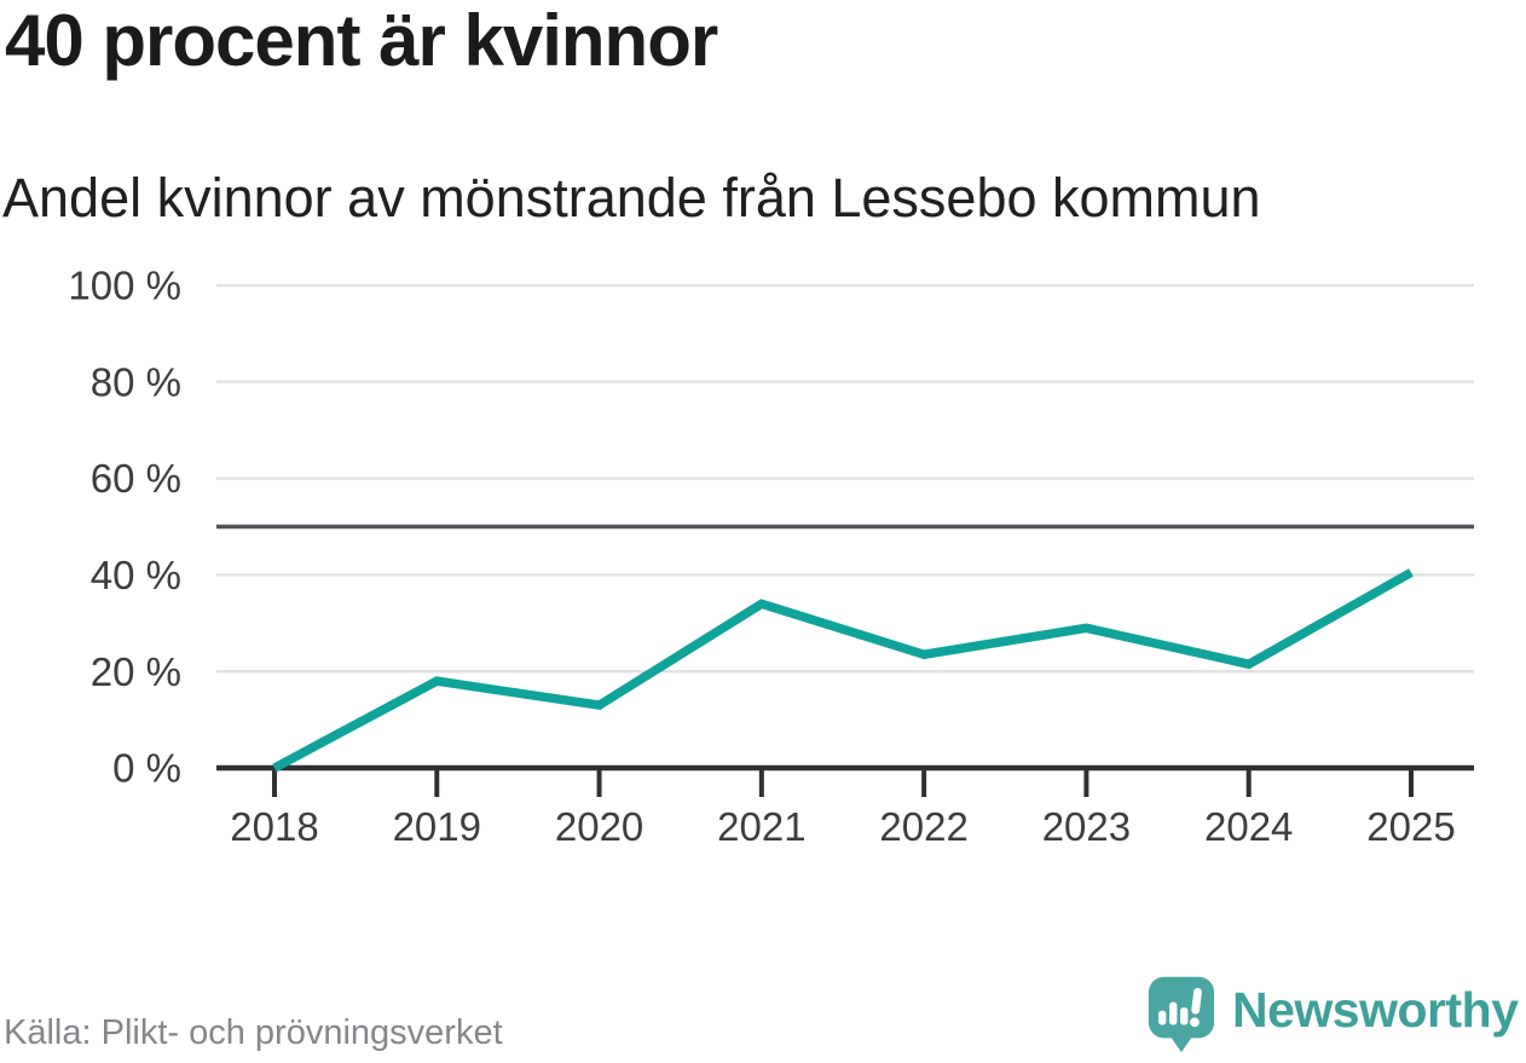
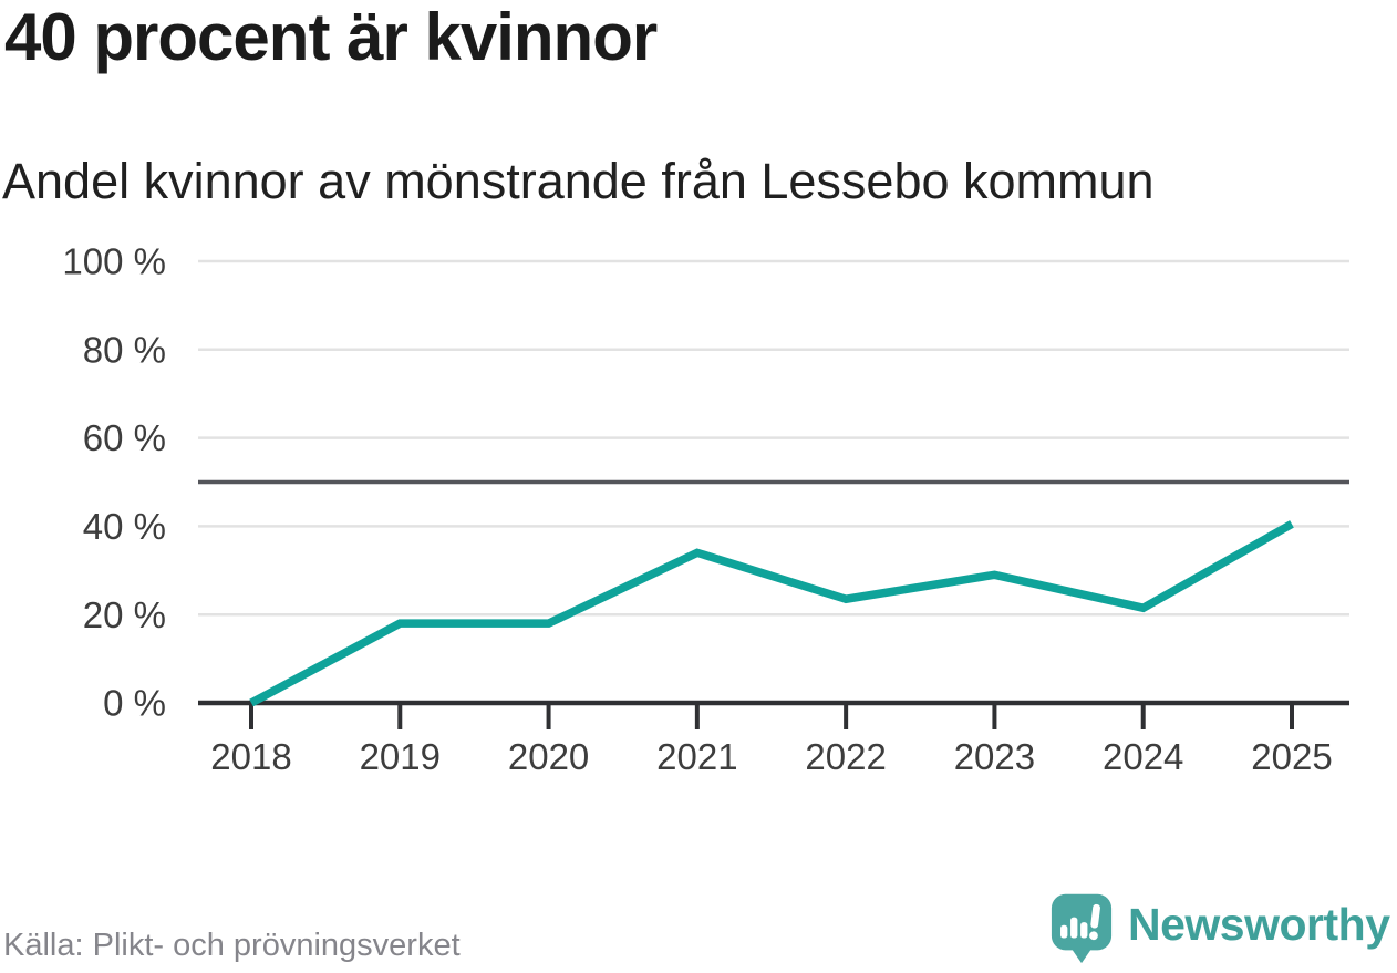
2020: 13% -> 18%
